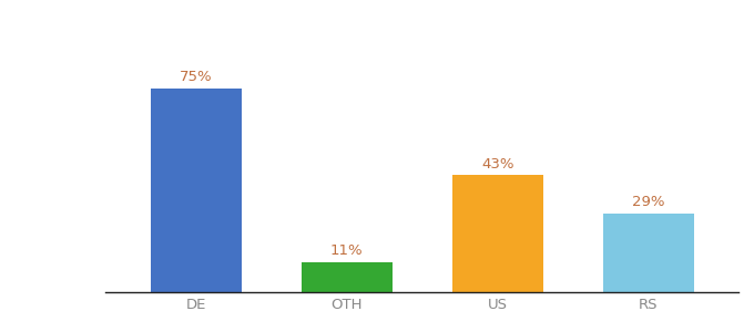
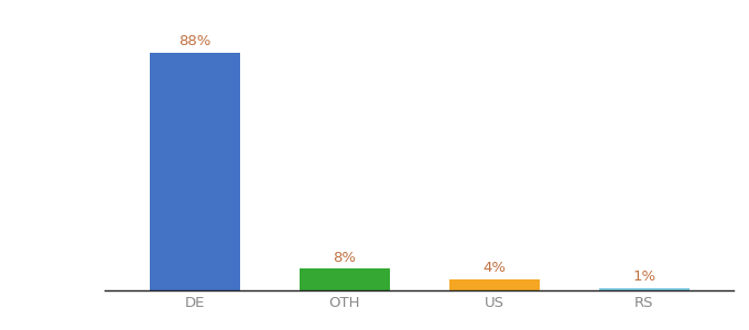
DE: 75% -> 88%
OTH: 11% -> 8%
US: 43% -> 4%
RS: 29% -> 1%
